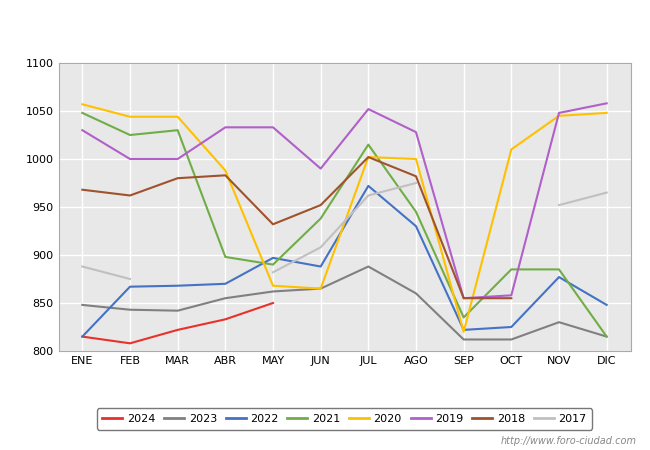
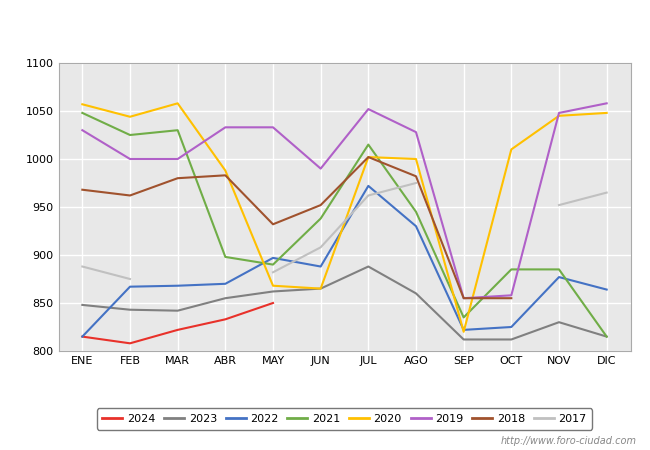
2020/MAR: 1044 -> 1058
2022/DIC: 848 -> 864
